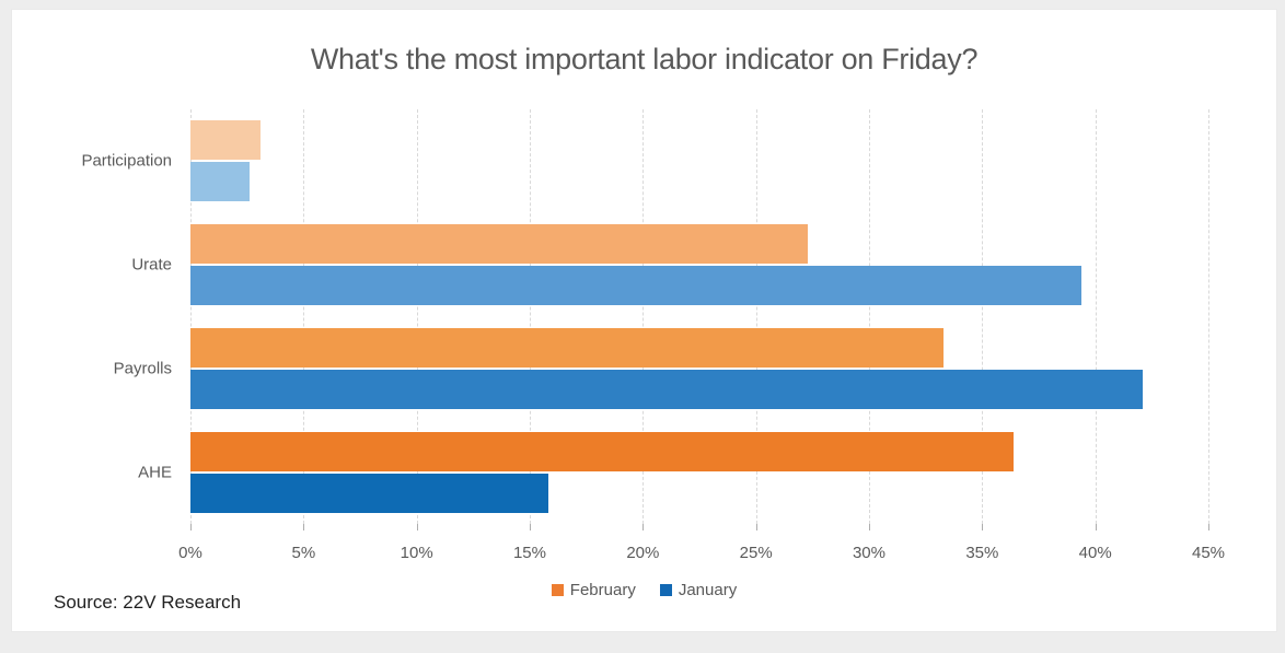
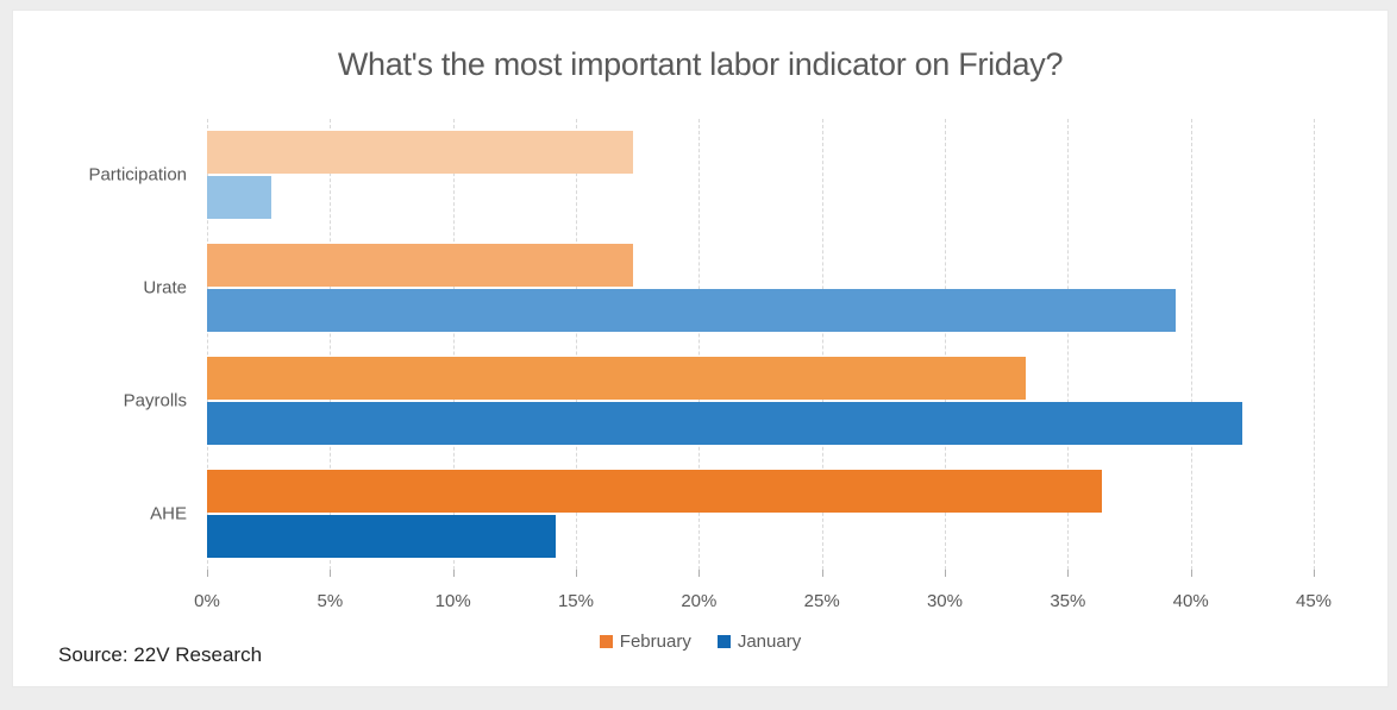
February/Participation: 3.1% -> 17.3%
February/Urate: 27.3% -> 17.3%
January/AHE: 15.8% -> 14.2%
